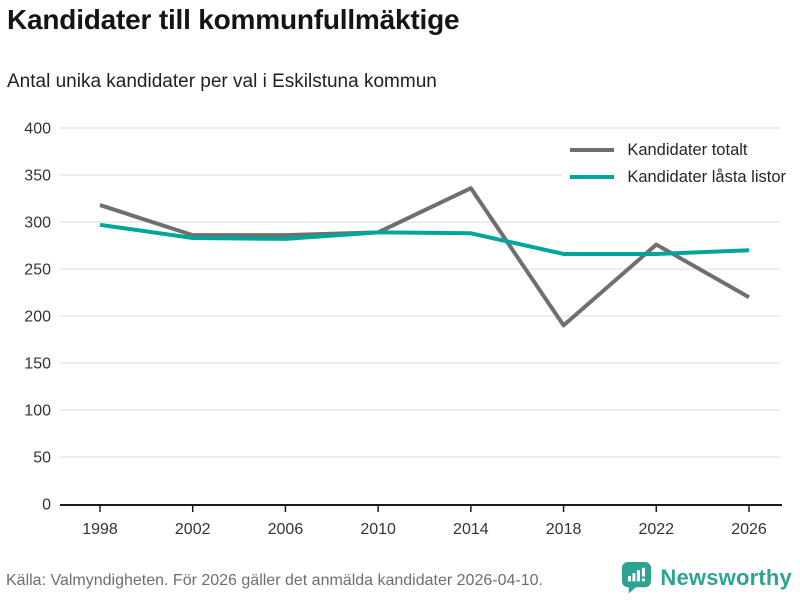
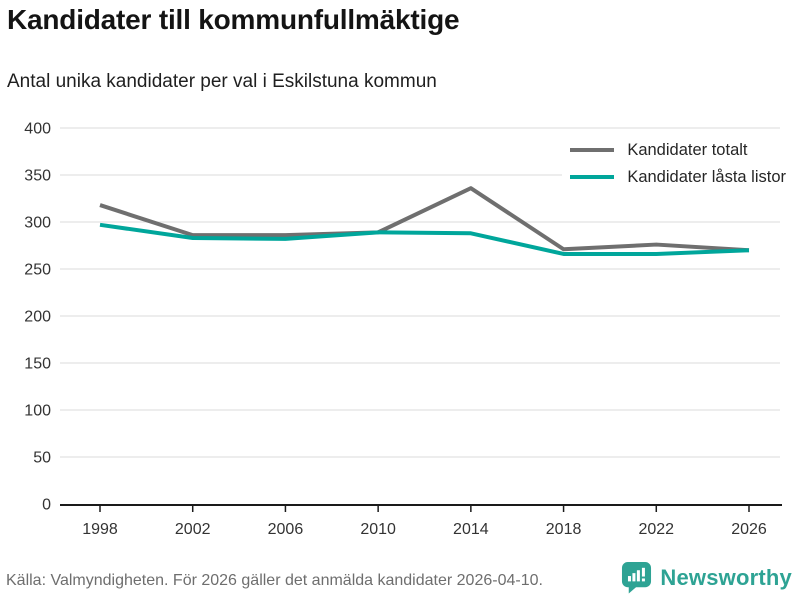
Kandidater totalt/2018: 190 -> 270
Kandidater totalt/2026: 220 -> 270
